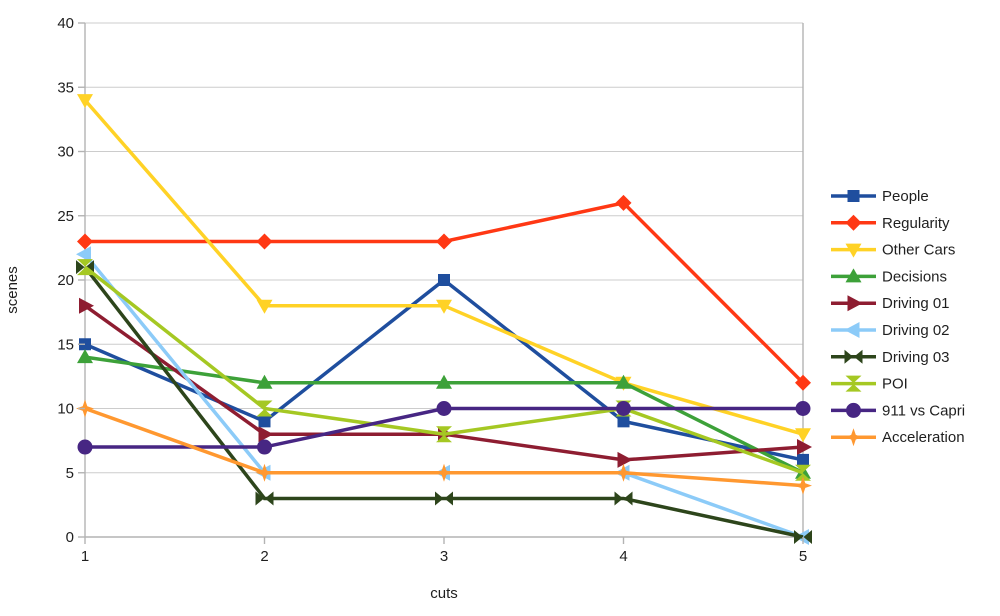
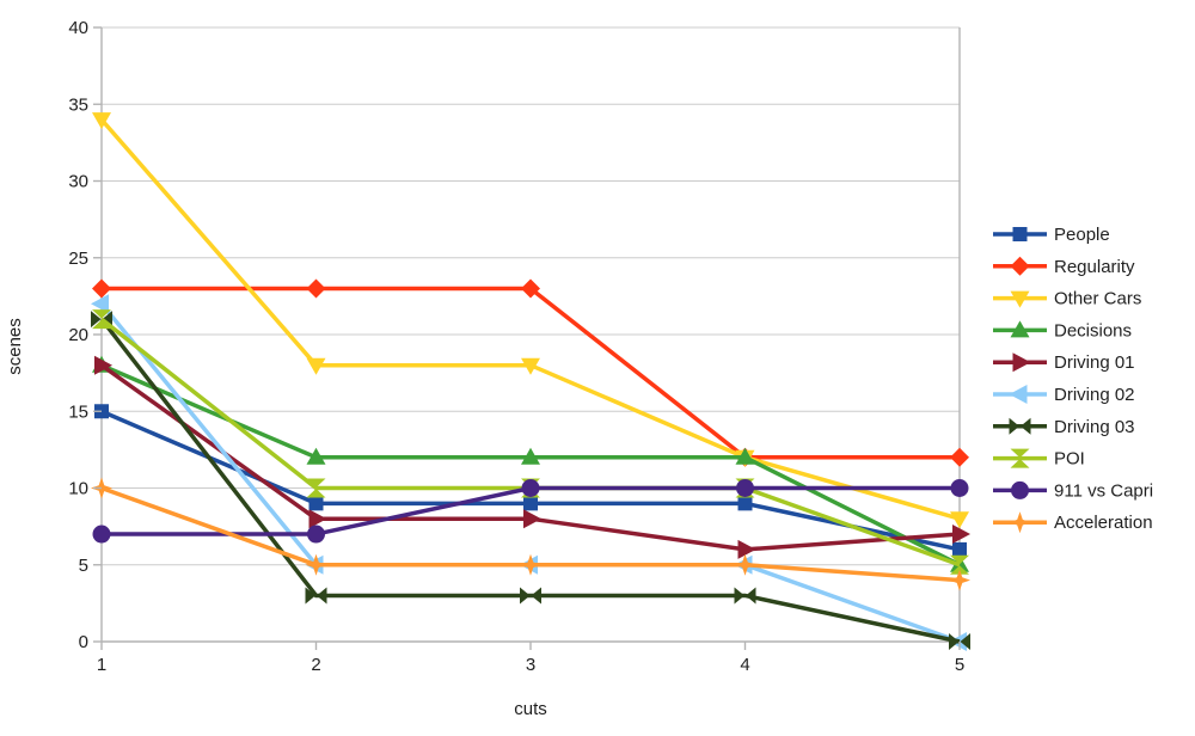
Decisions/1: 14 -> 18
People/3: 20 -> 9
POI/3: 8 -> 10
Regularity/4: 26 -> 12
